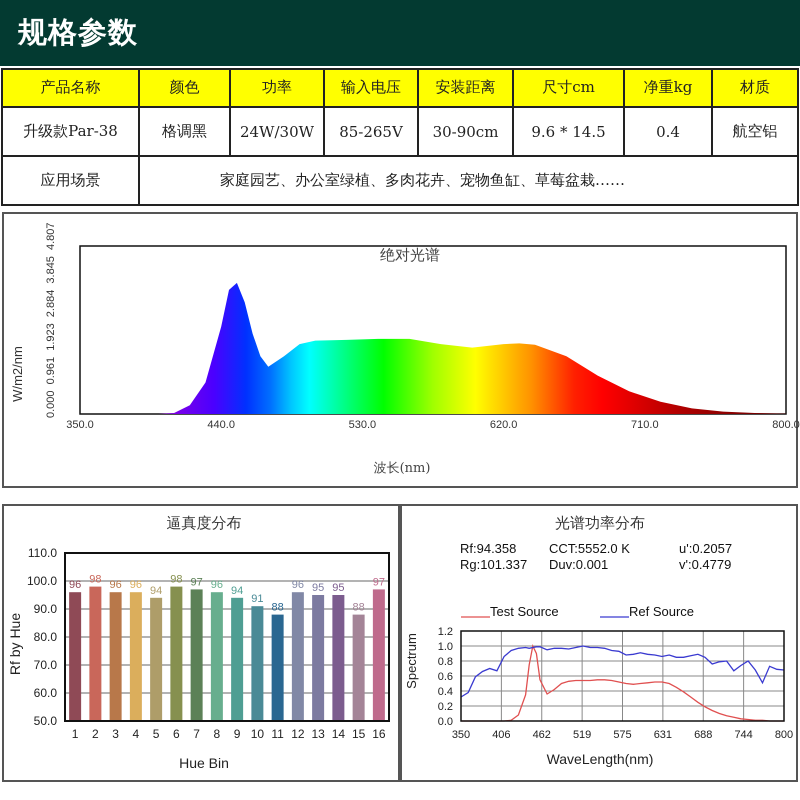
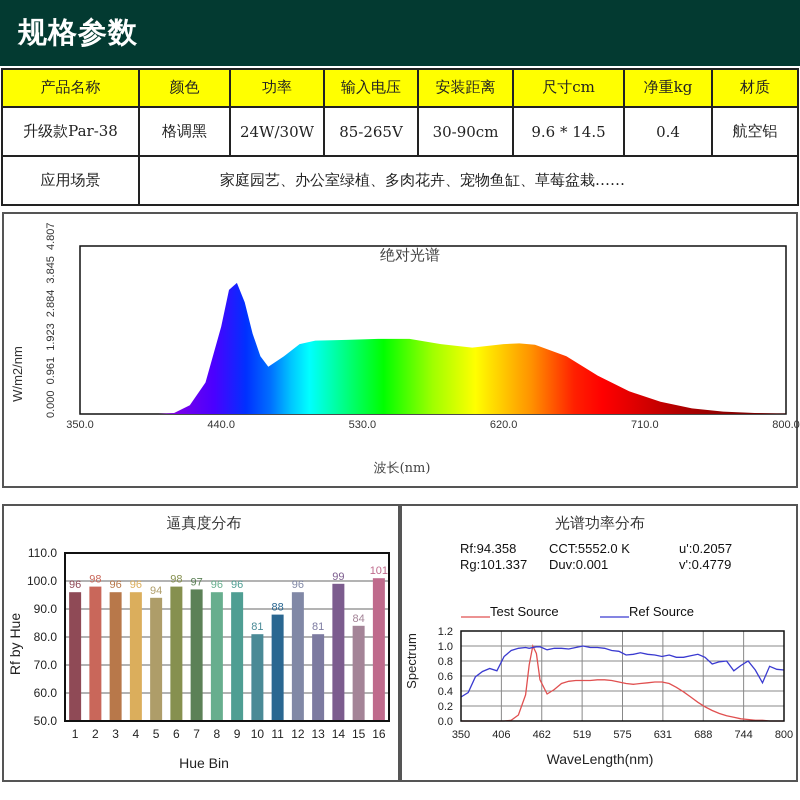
逼真度分布/9: 94 -> 96
逼真度分布/10: 91 -> 81
逼真度分布/13: 95 -> 81
逼真度分布/14: 95 -> 99
逼真度分布/15: 88 -> 84
逼真度分布/16: 97 -> 101
